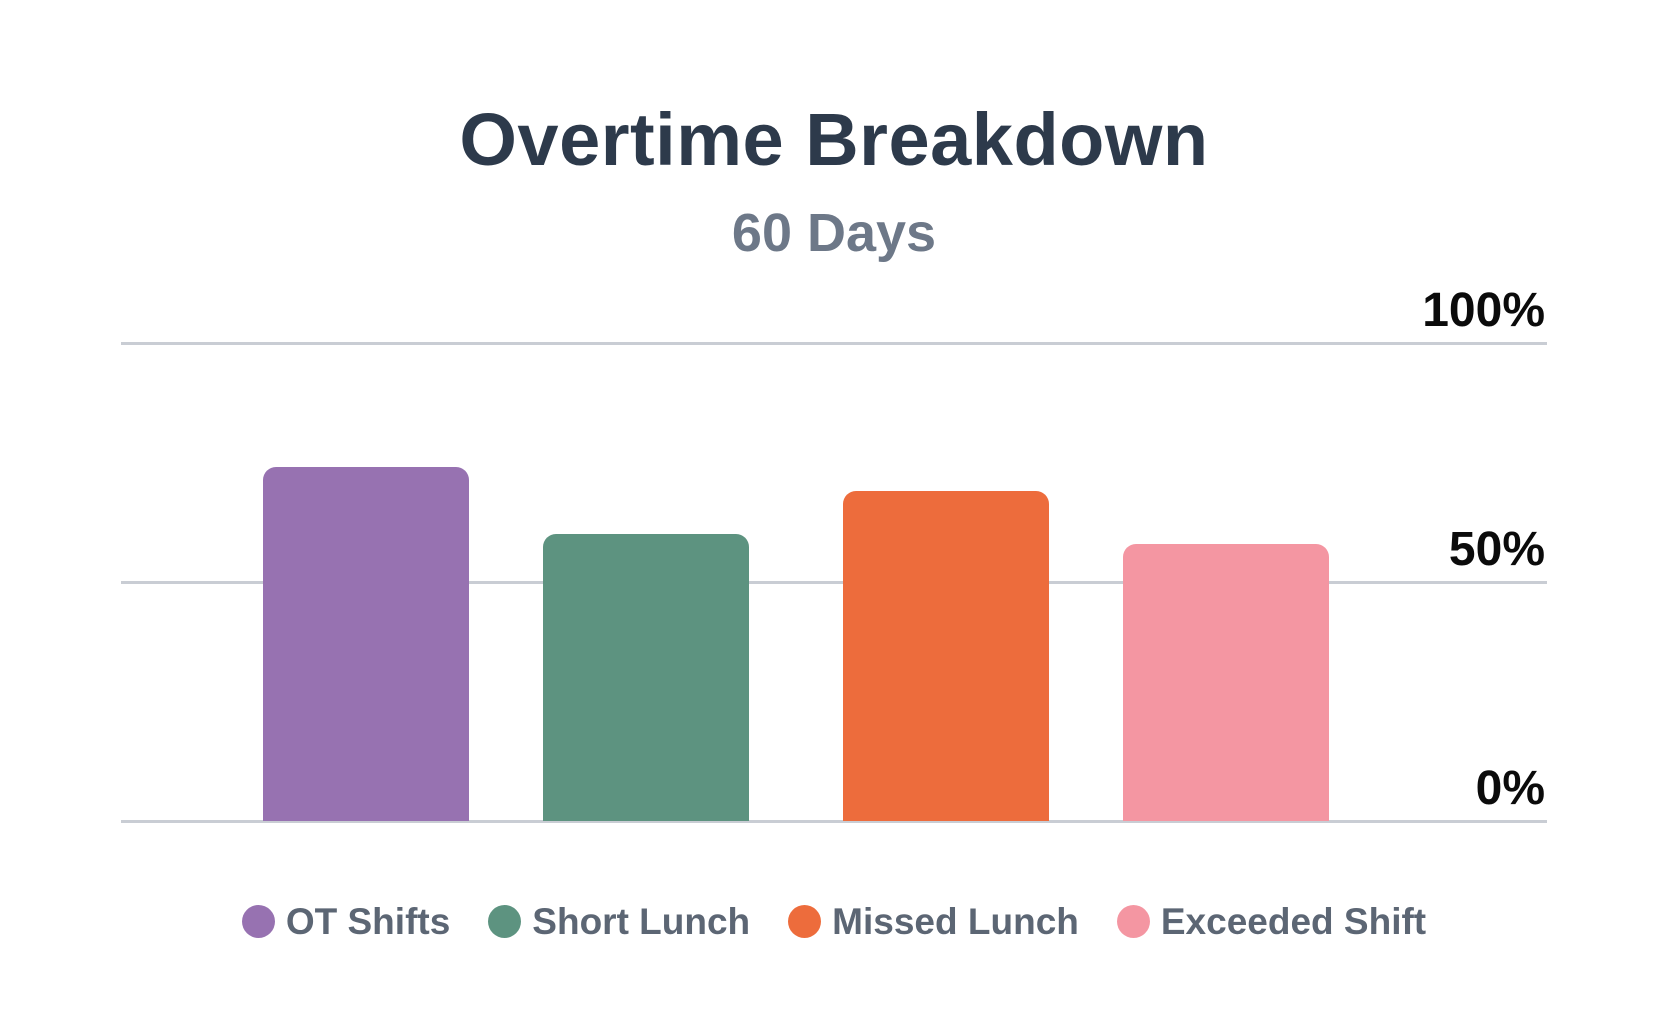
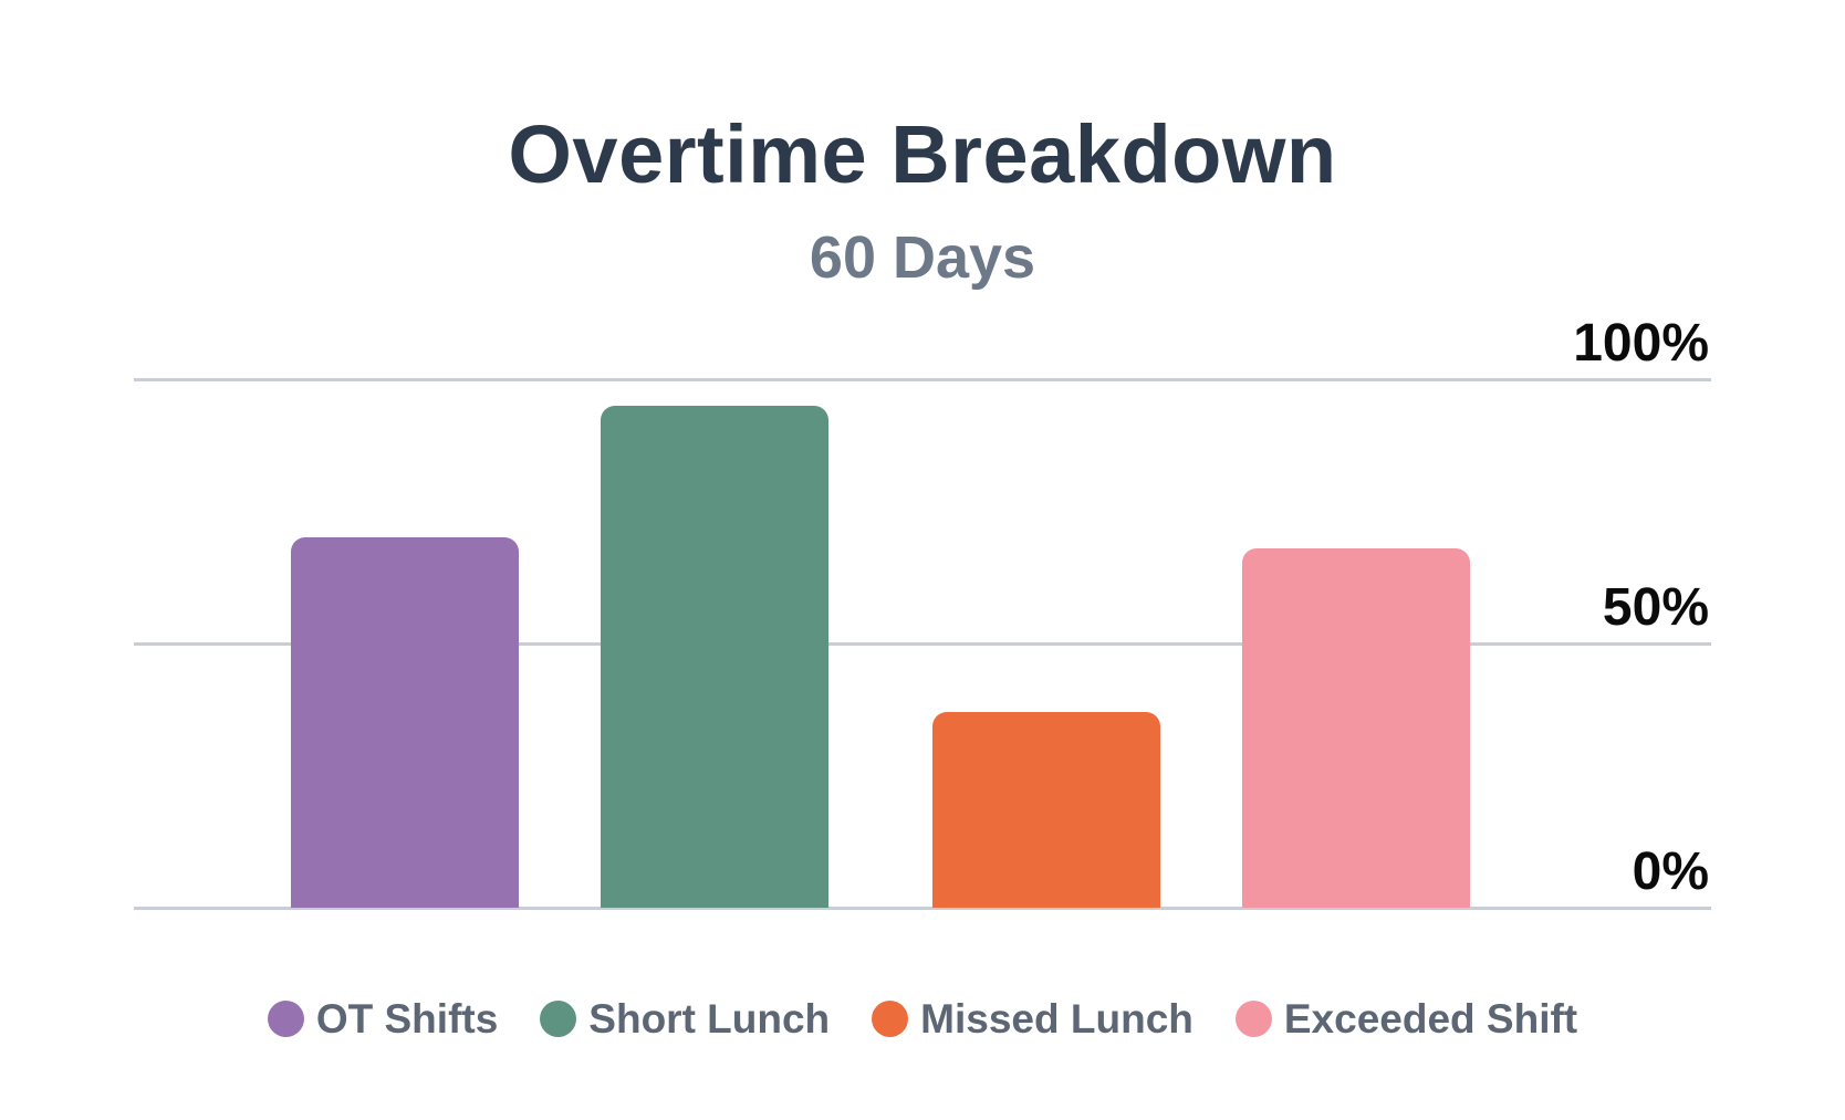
OT Shifts: 74% -> 70%
Short Lunch: 60% -> 95%
Missed Lunch: 69% -> 37%
Exceeded Shift: 58% -> 68%
